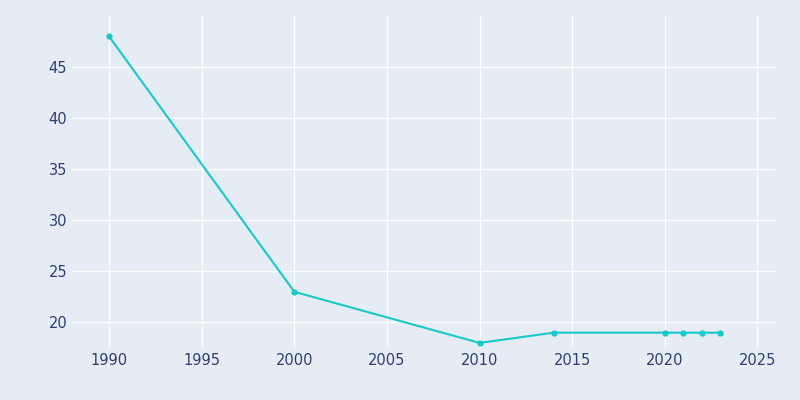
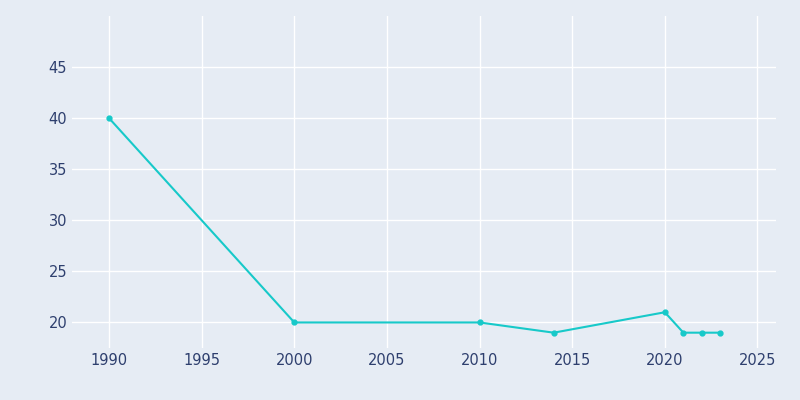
1990: 48 -> 40
2000: 23 -> 20
2010: 18 -> 20
2020: 19 -> 21
